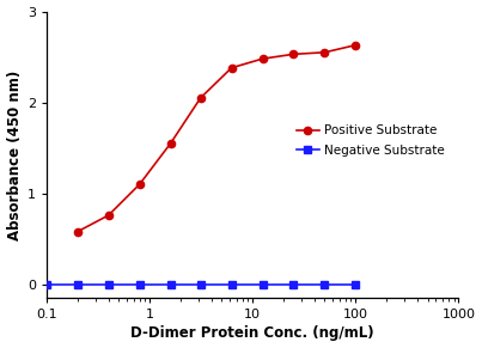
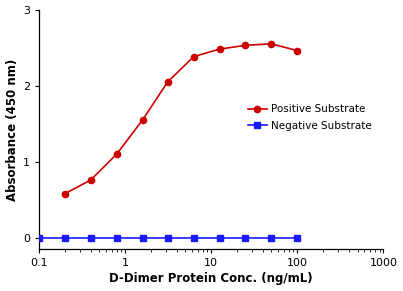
Positive Substrate/100: 2.63 -> 2.46
